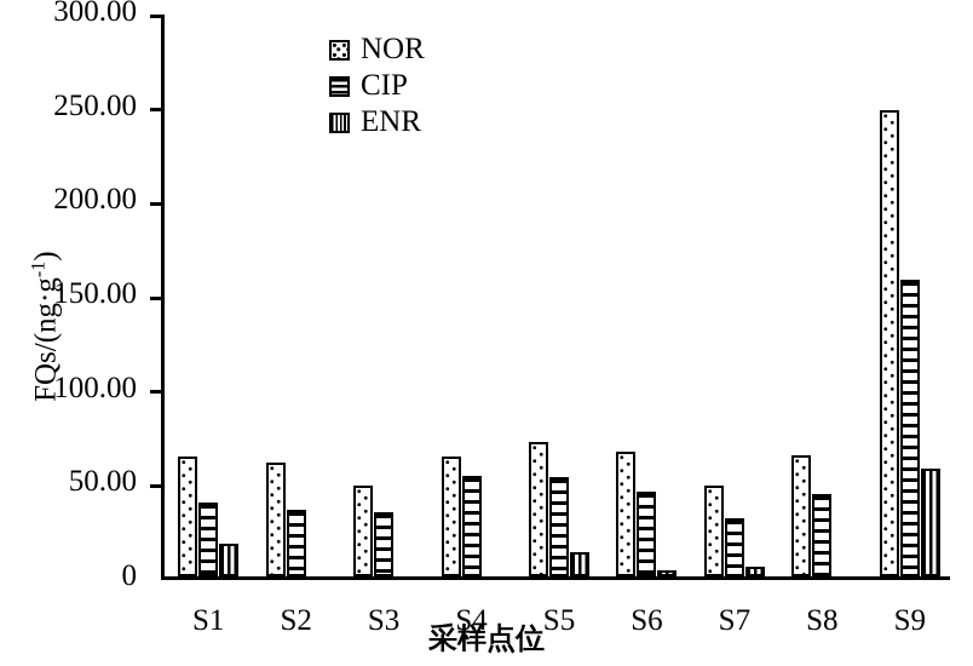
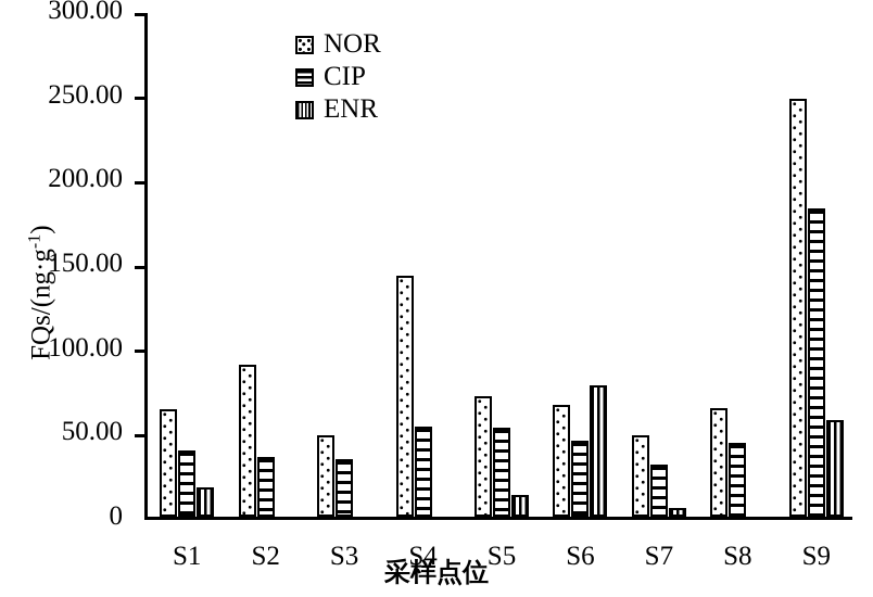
NOR/S2: 60 -> 90
NOR/S4: 64 -> 143
ENR/S6: 3 -> 78
CIP/S9: 158 -> 183
